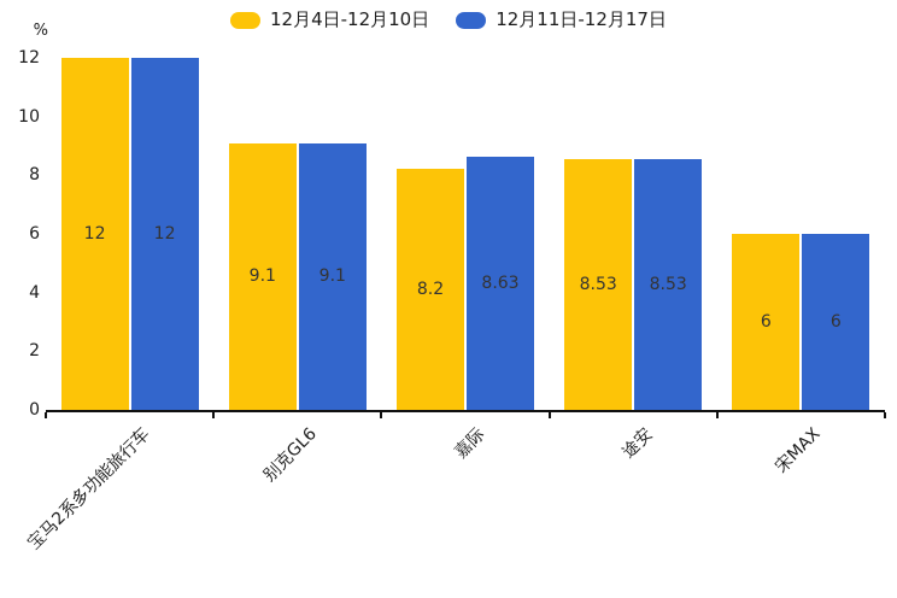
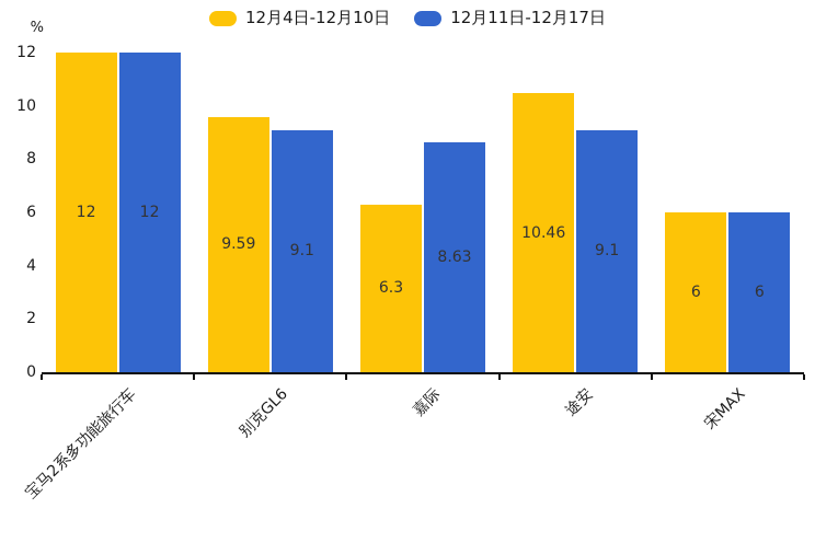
12月4日-12月10日/别克GL6: 9.1 -> 9.59
12月4日-12月10日/嘉际: 8.2 -> 6.3
12月4日-12月10日/途安: 8.53 -> 10.46
12月11日-12月17日/途安: 8.53 -> 9.1
